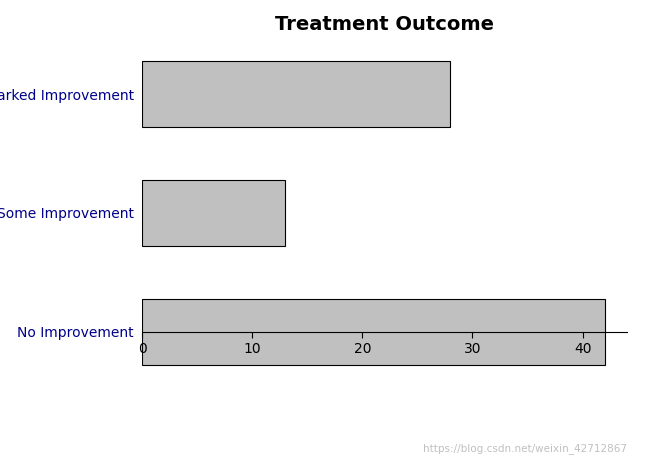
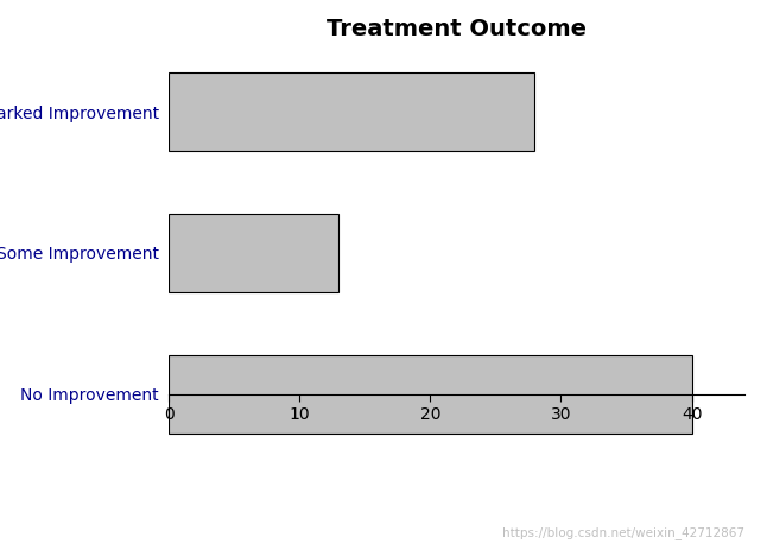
No Improvement: 42 -> 40
